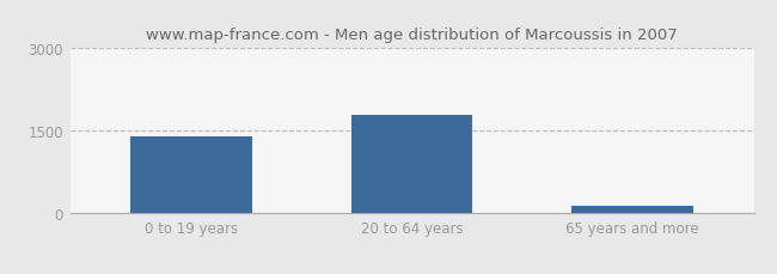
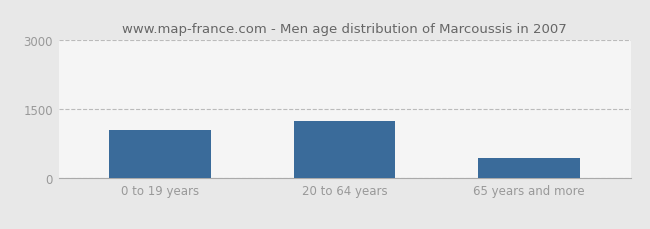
0 to 19 years: 1400 -> 1050
20 to 64 years: 1800 -> 1250
65 years and more: 150 -> 450
